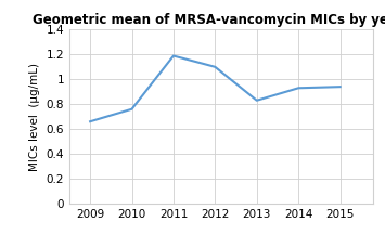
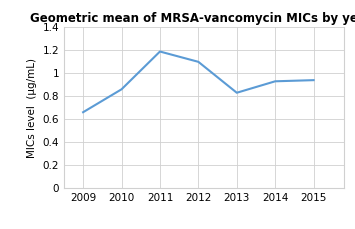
2010: 0.76 -> 0.86
